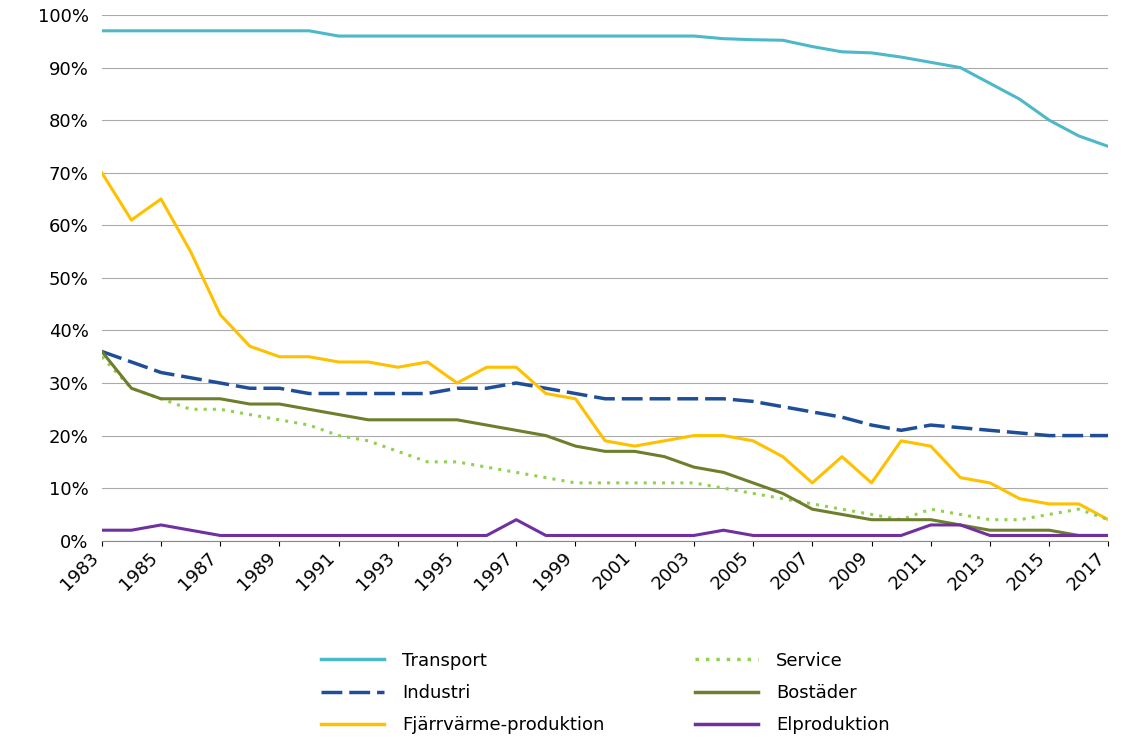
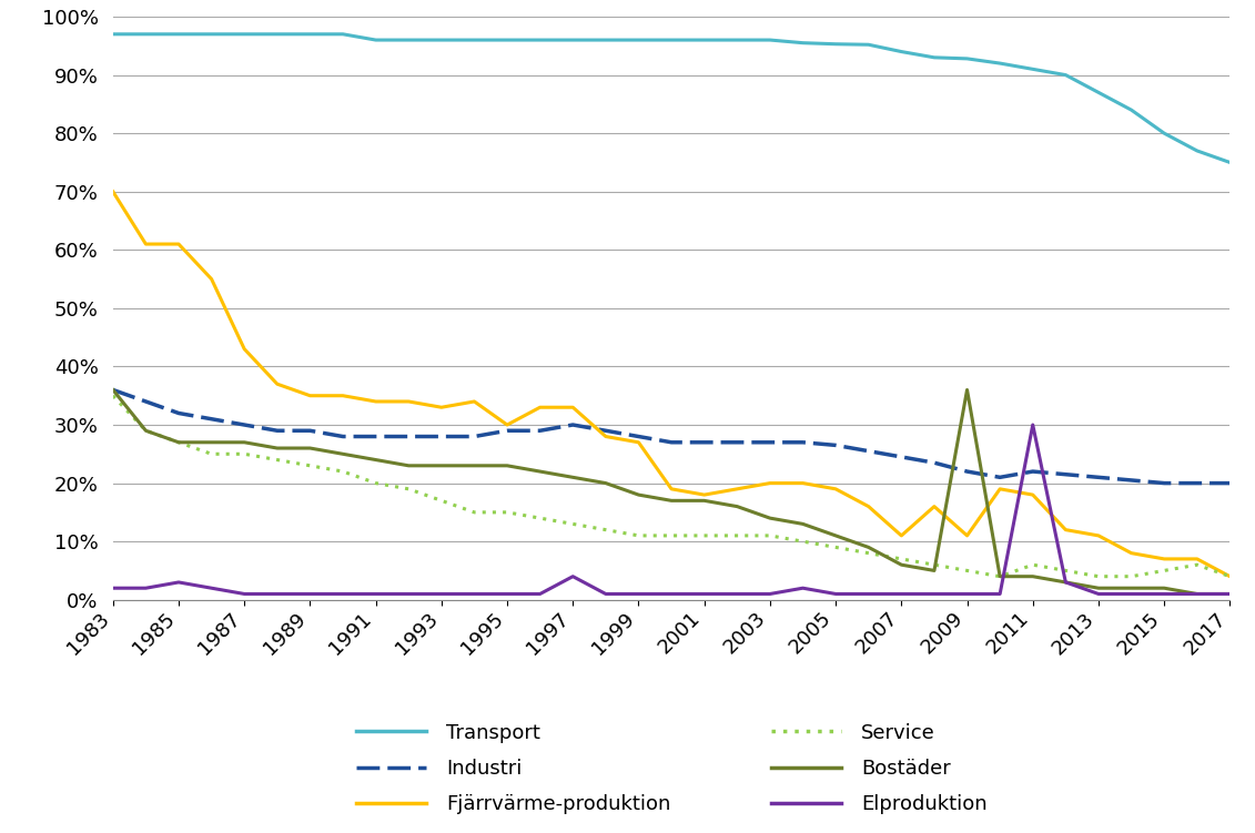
Fjärrvärme-produktion/1985: 65% -> 61%
Bostäder/2009: 4% -> 36%
Elproduktion/2011: 3% -> 30%
